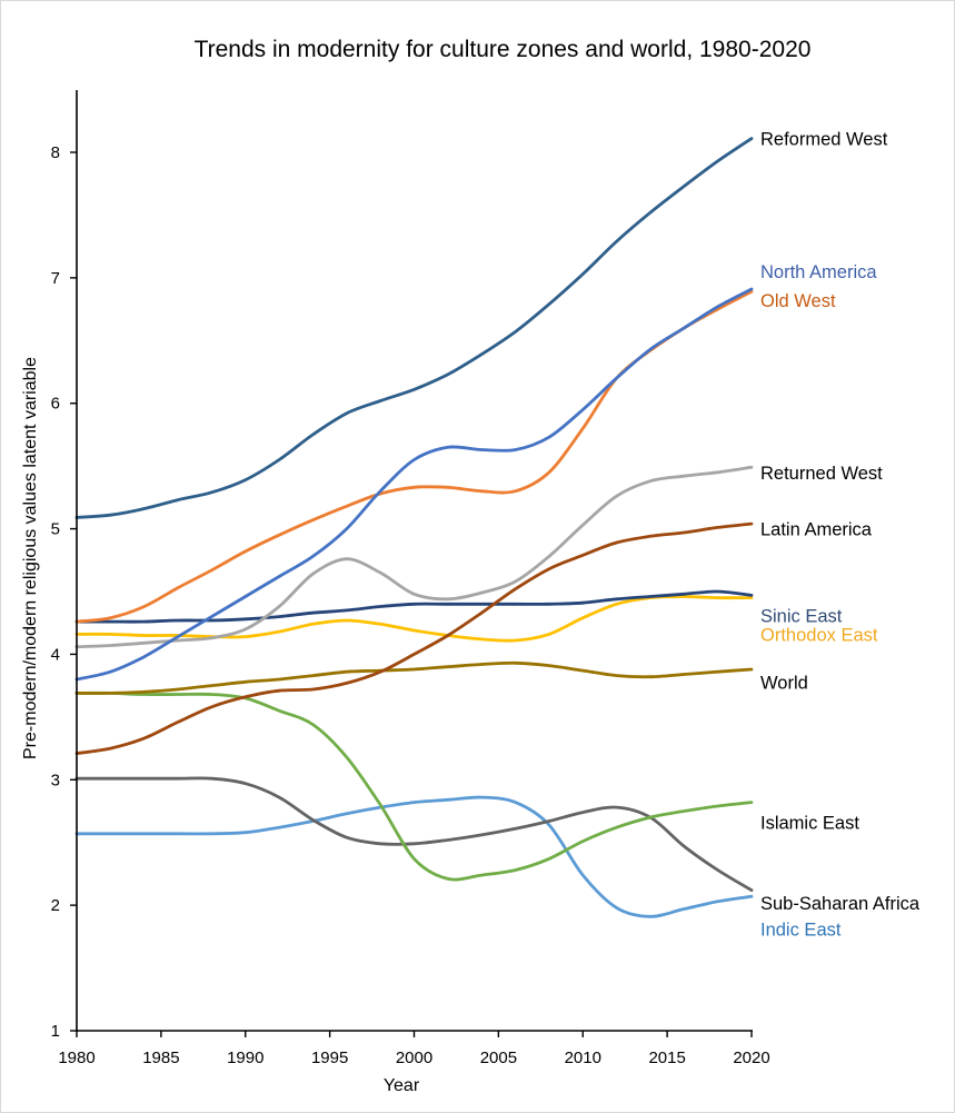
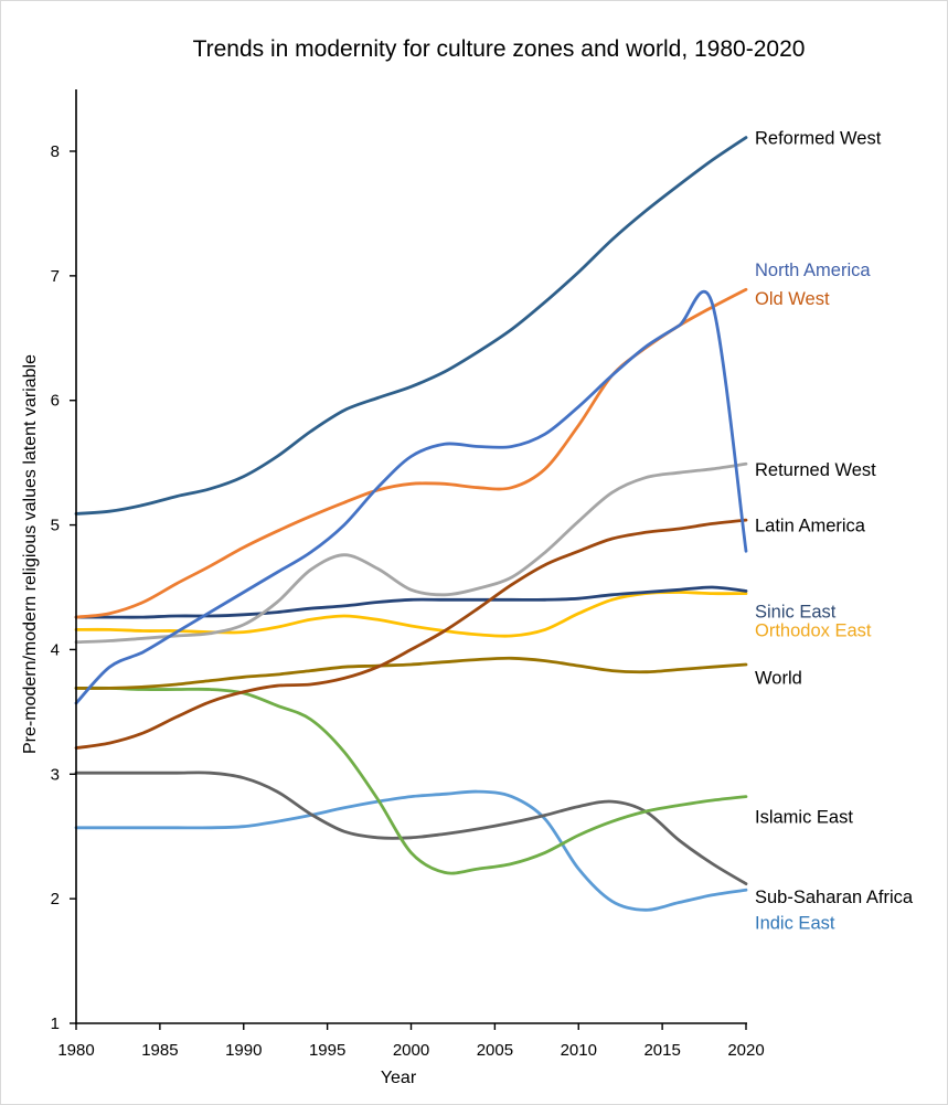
North America/1980: 3.80 -> 3.57
North America/2020: 6.91 -> 4.79
